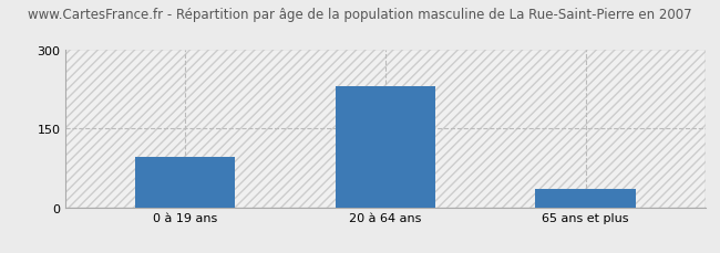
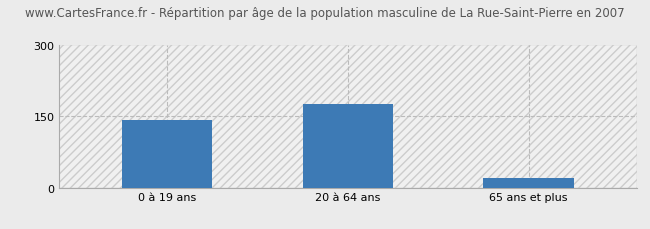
0 à 19 ans: 95 -> 142
20 à 64 ans: 230 -> 176
65 ans et plus: 35 -> 20
